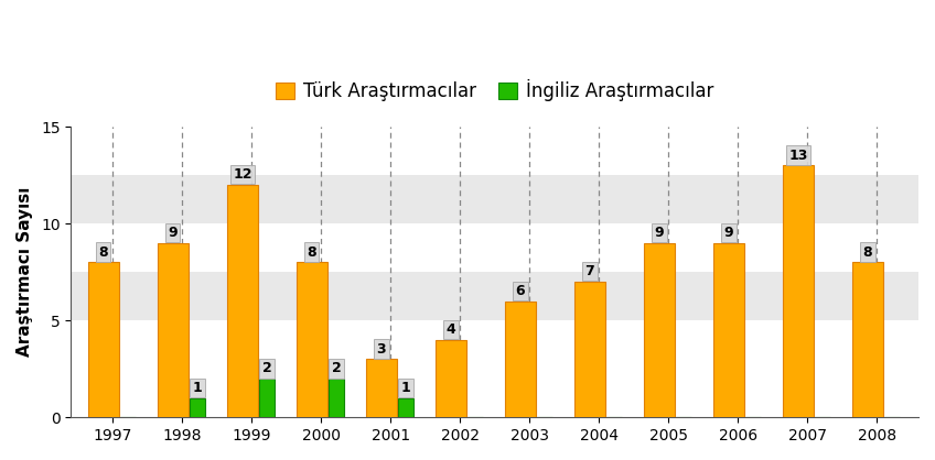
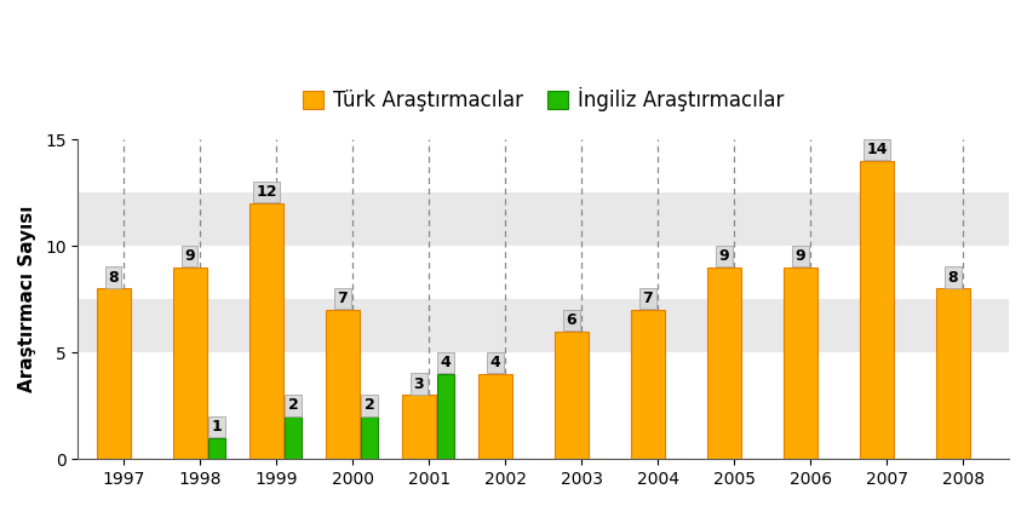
Türk Araştırmacılar/2000: 8 -> 7
İngiliz Araştırmacılar/2001: 1 -> 4
Türk Araştırmacılar/2007: 13 -> 14
